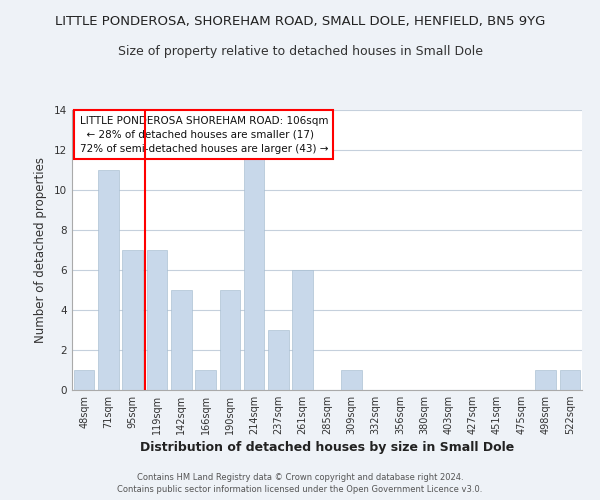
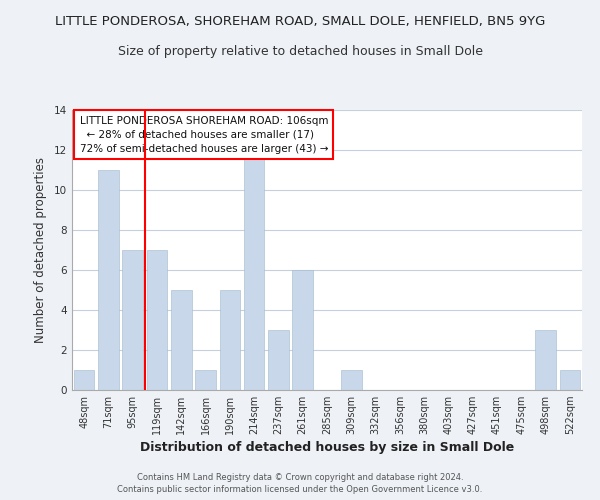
498sqm: 1 -> 3
